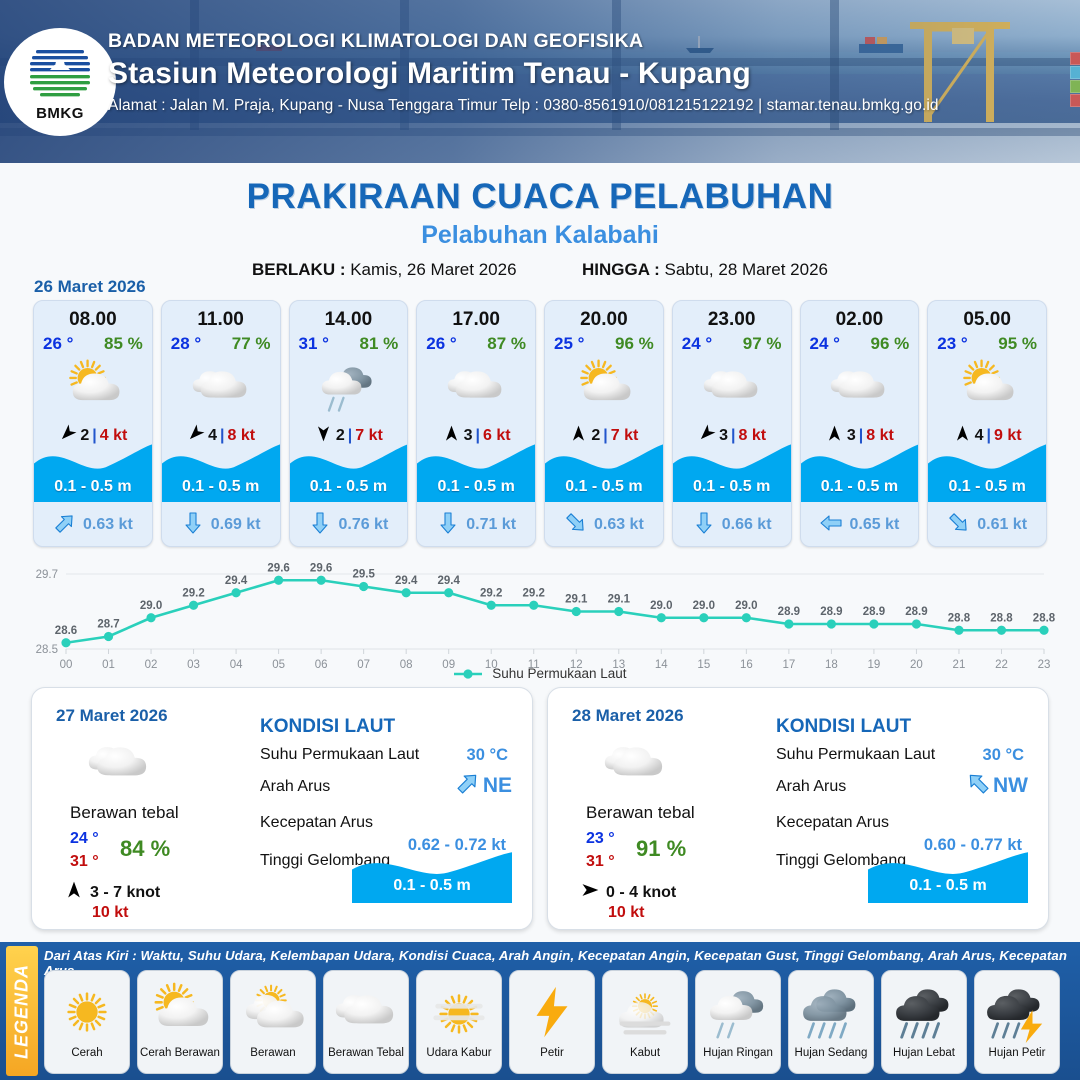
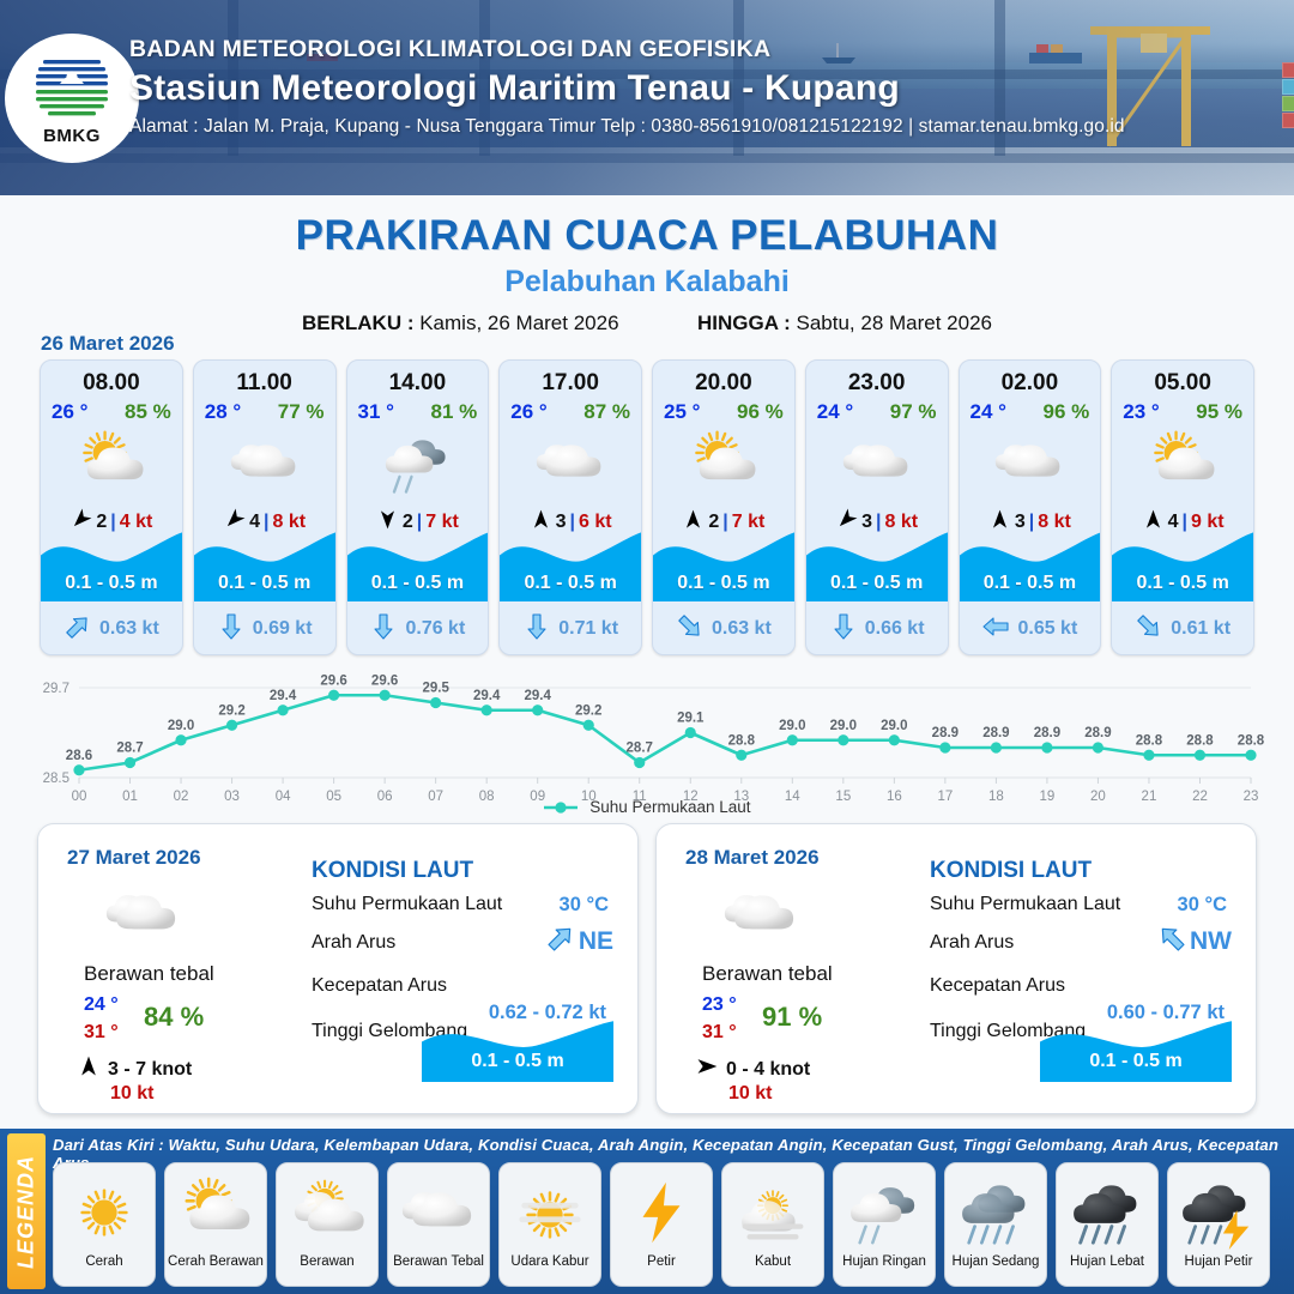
11: 29.2 -> 28.7
13: 29.1 -> 28.8
